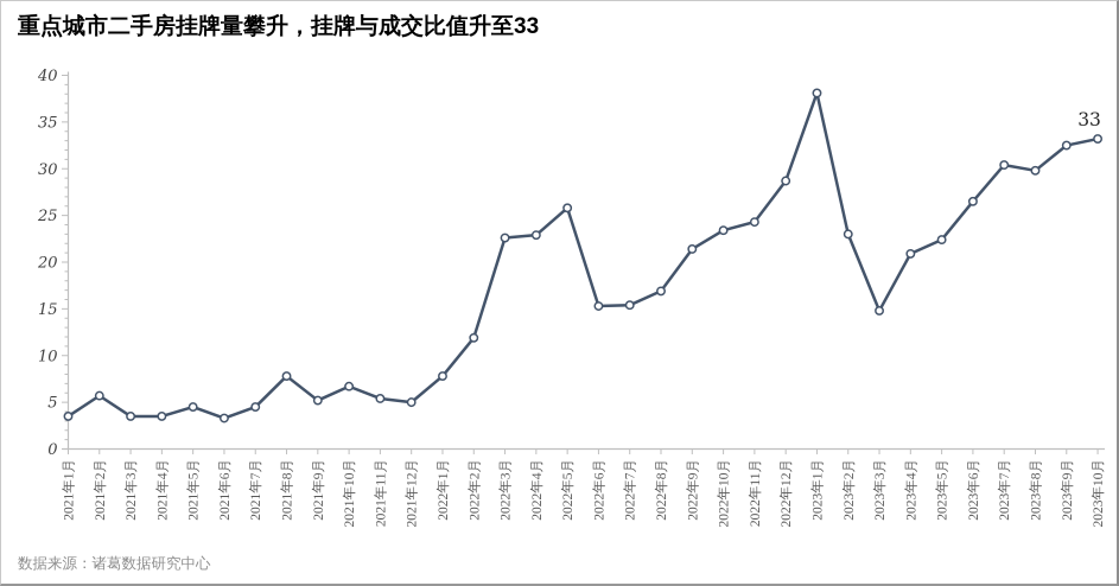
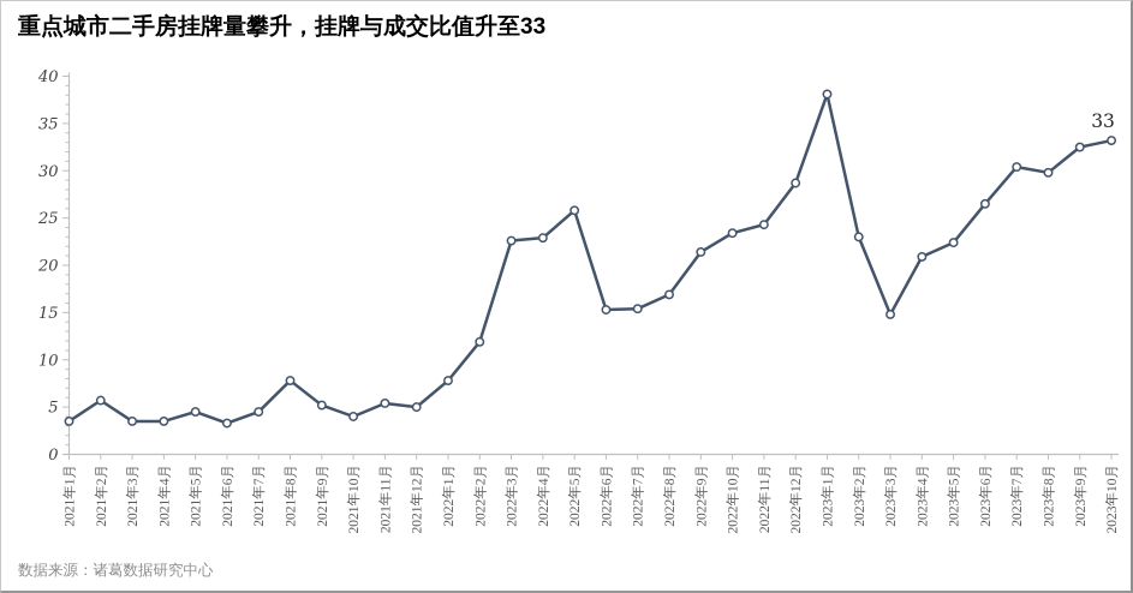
2021年10月: 7 -> 4
